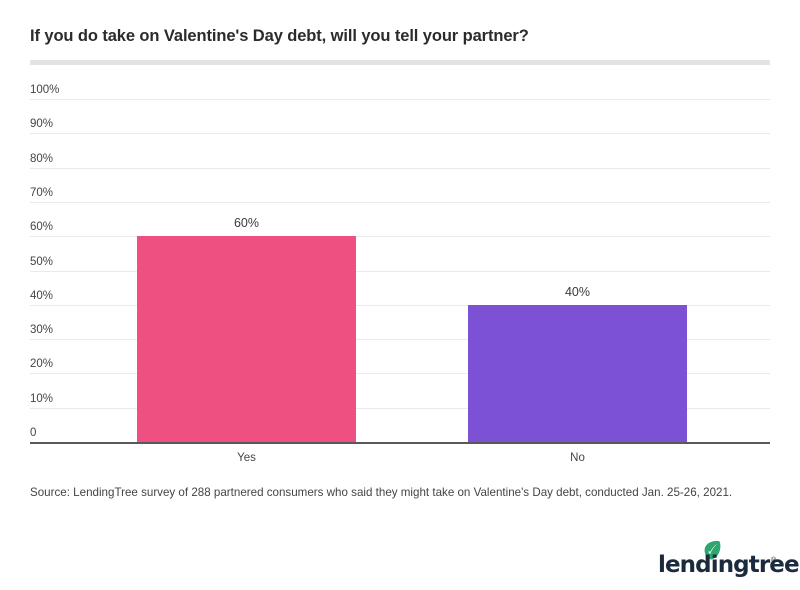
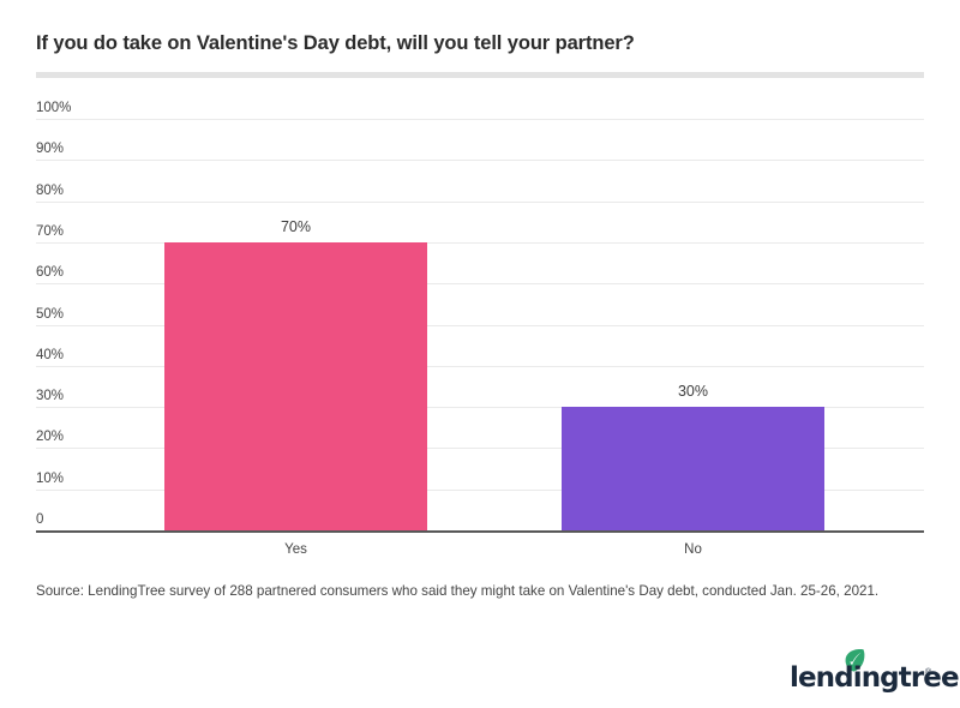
Yes: 60% -> 70%
No: 40% -> 30%
